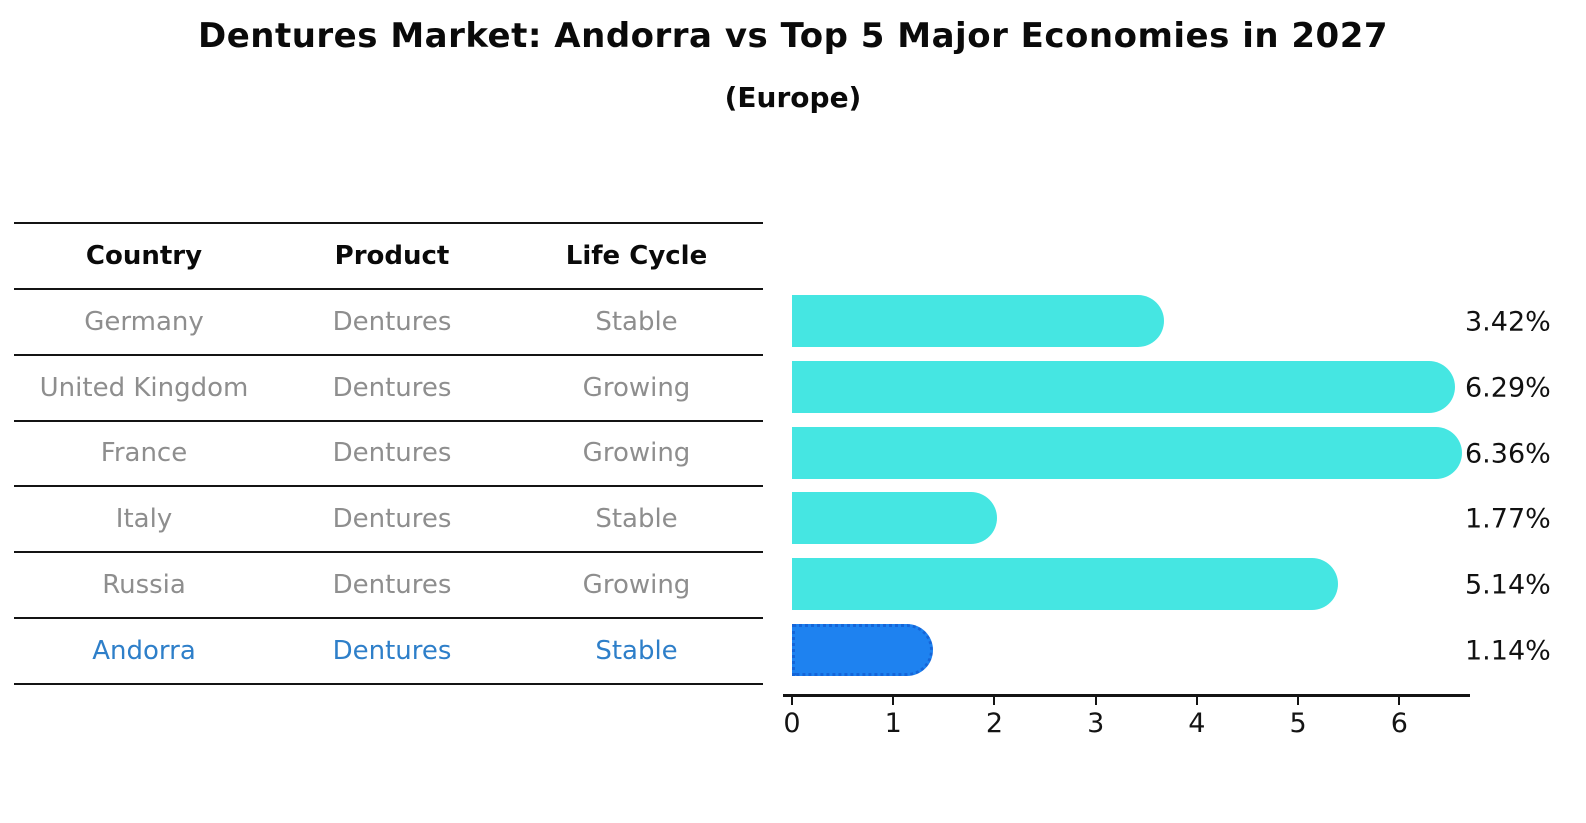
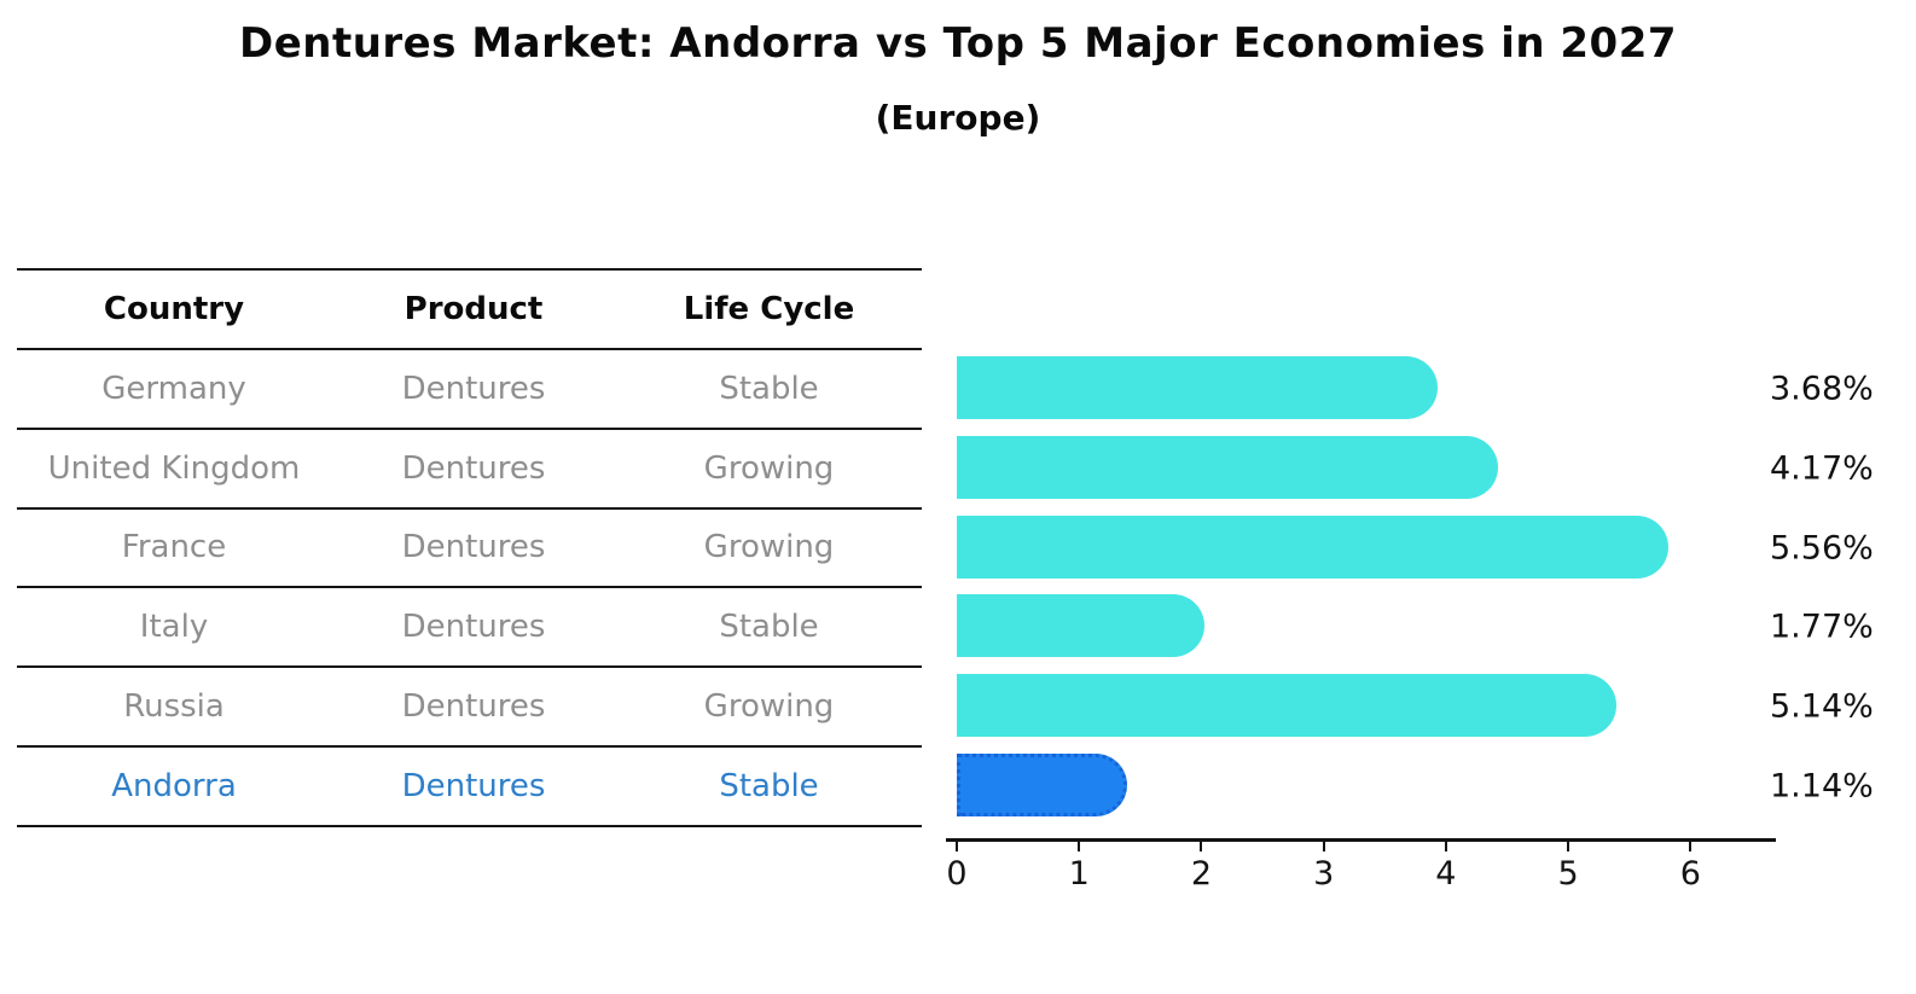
Germany: 3.42% -> 3.68%
United Kingdom: 6.29% -> 4.17%
France: 6.36% -> 5.56%
